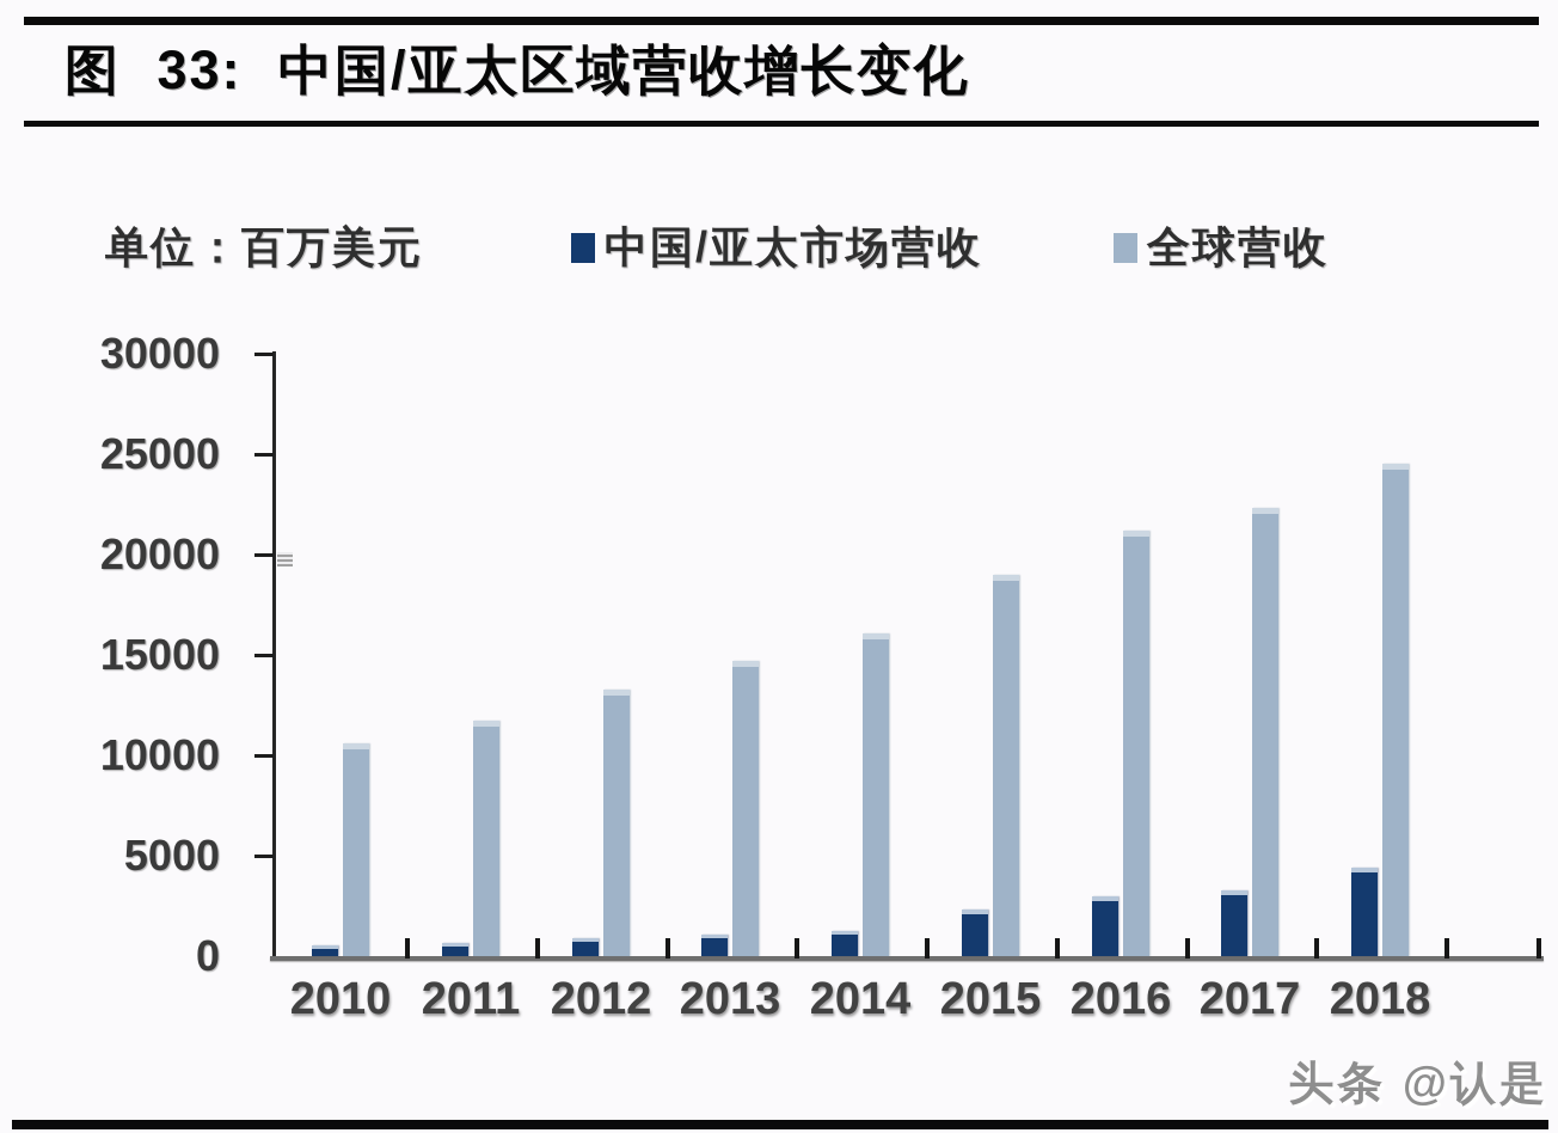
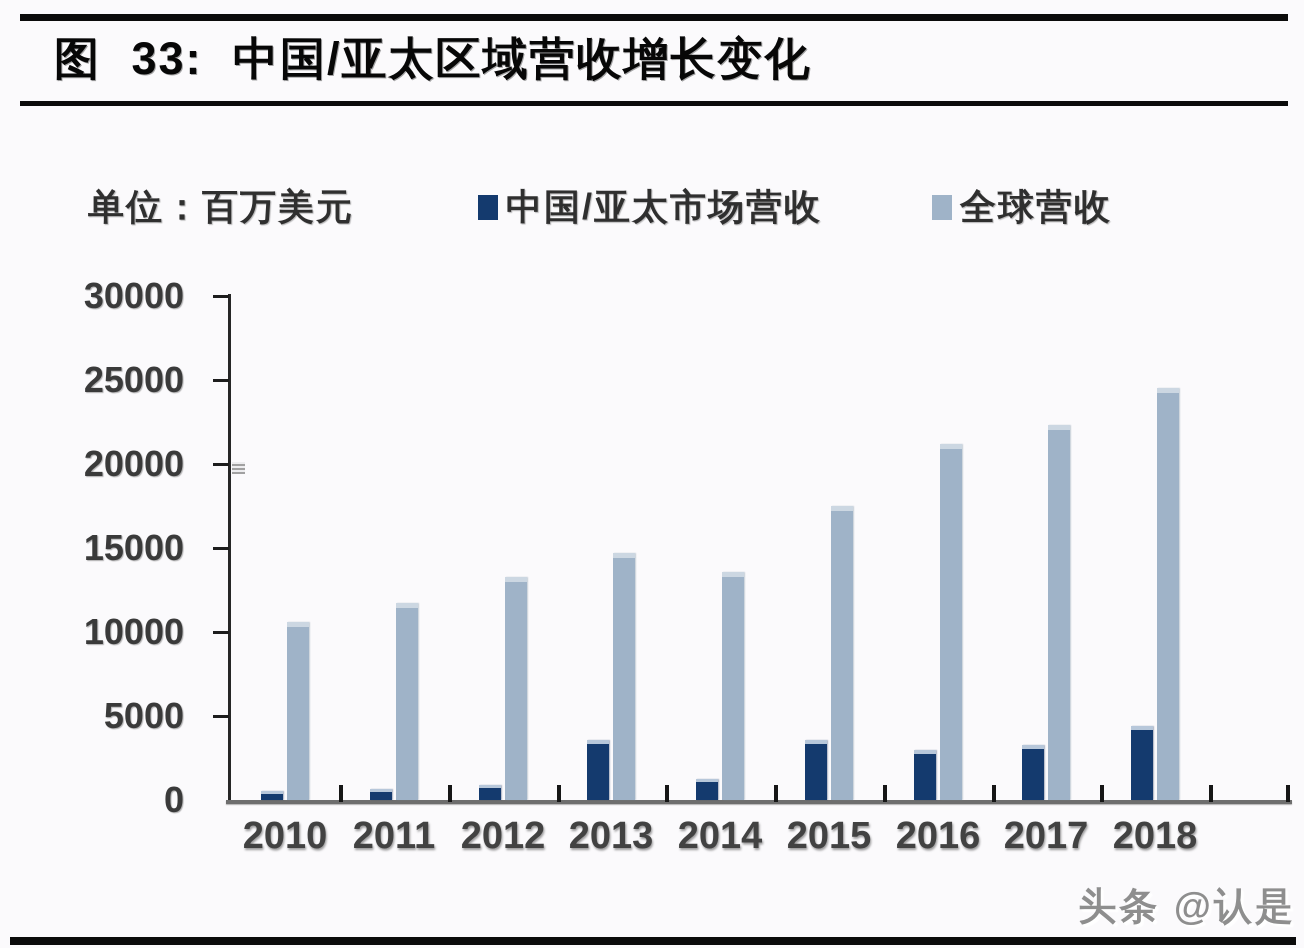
中国/亚太市场营收/2013: 1100 -> 3600
全球营收/2014: 16100 -> 13600
中国/亚太市场营收/2015: 2300 -> 3600
全球营收/2015: 19000 -> 17500
